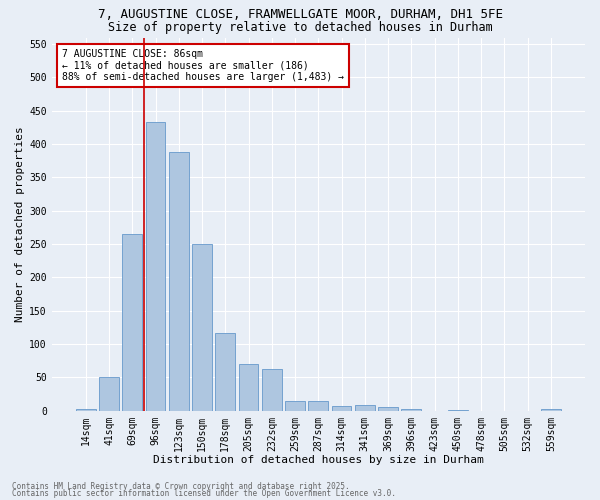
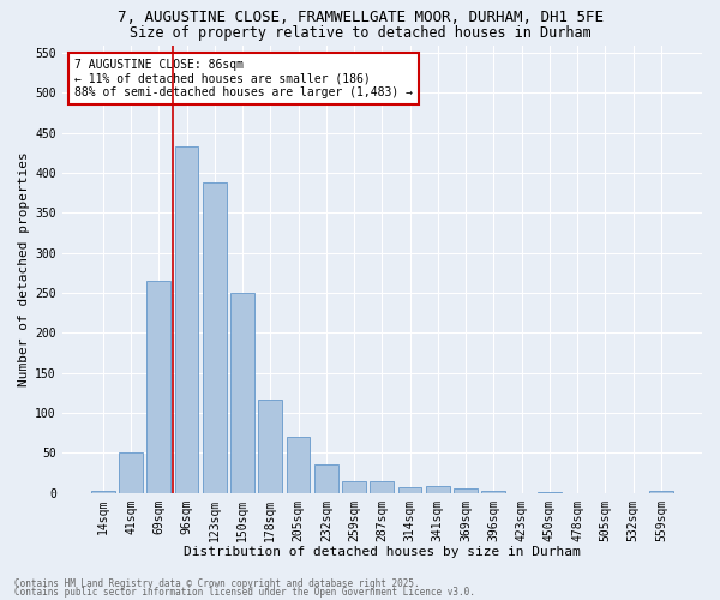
232sqm: 62 -> 36
